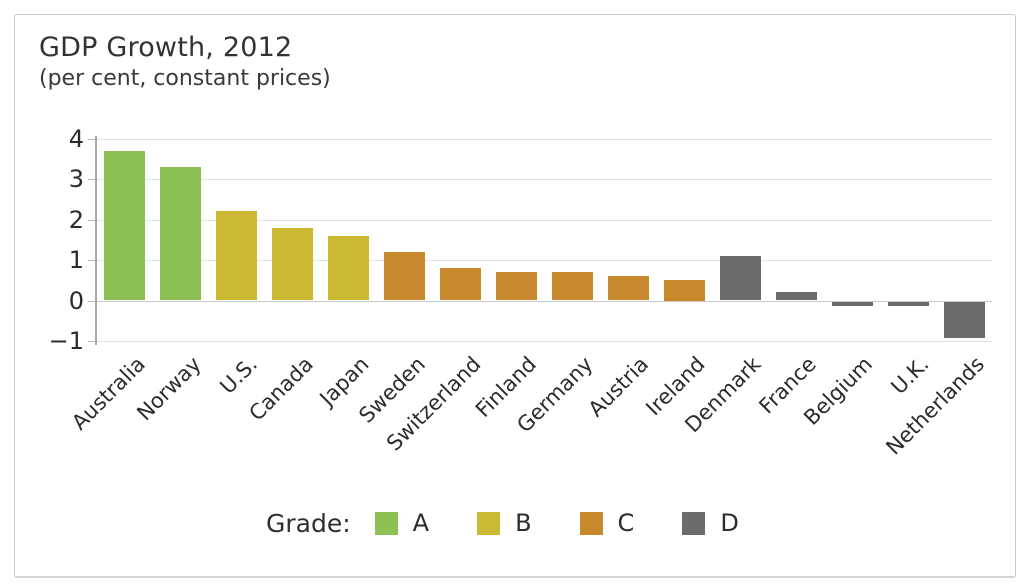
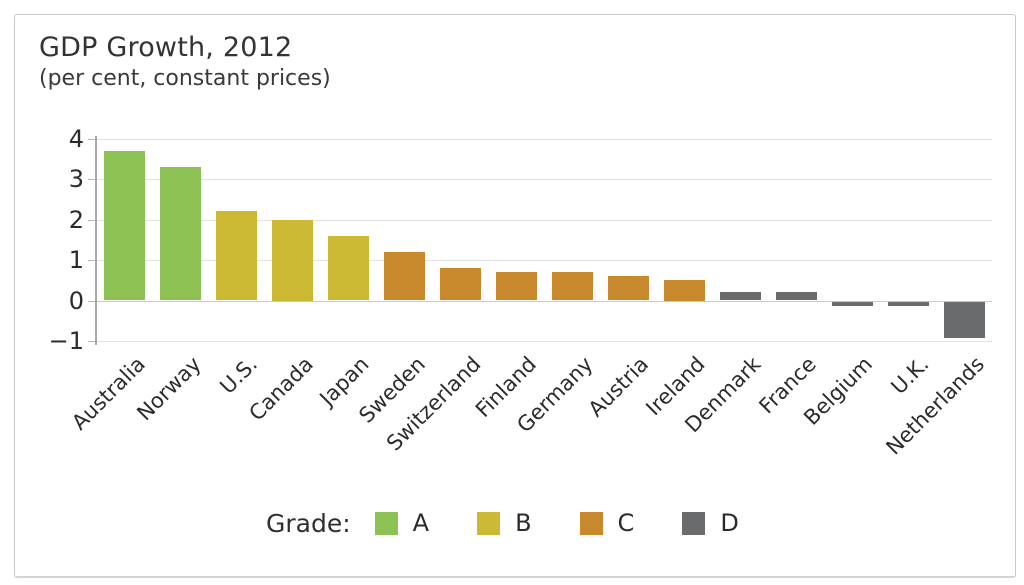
Canada: 1.8 -> 2.0
Denmark: 1.1 -> 0.2
